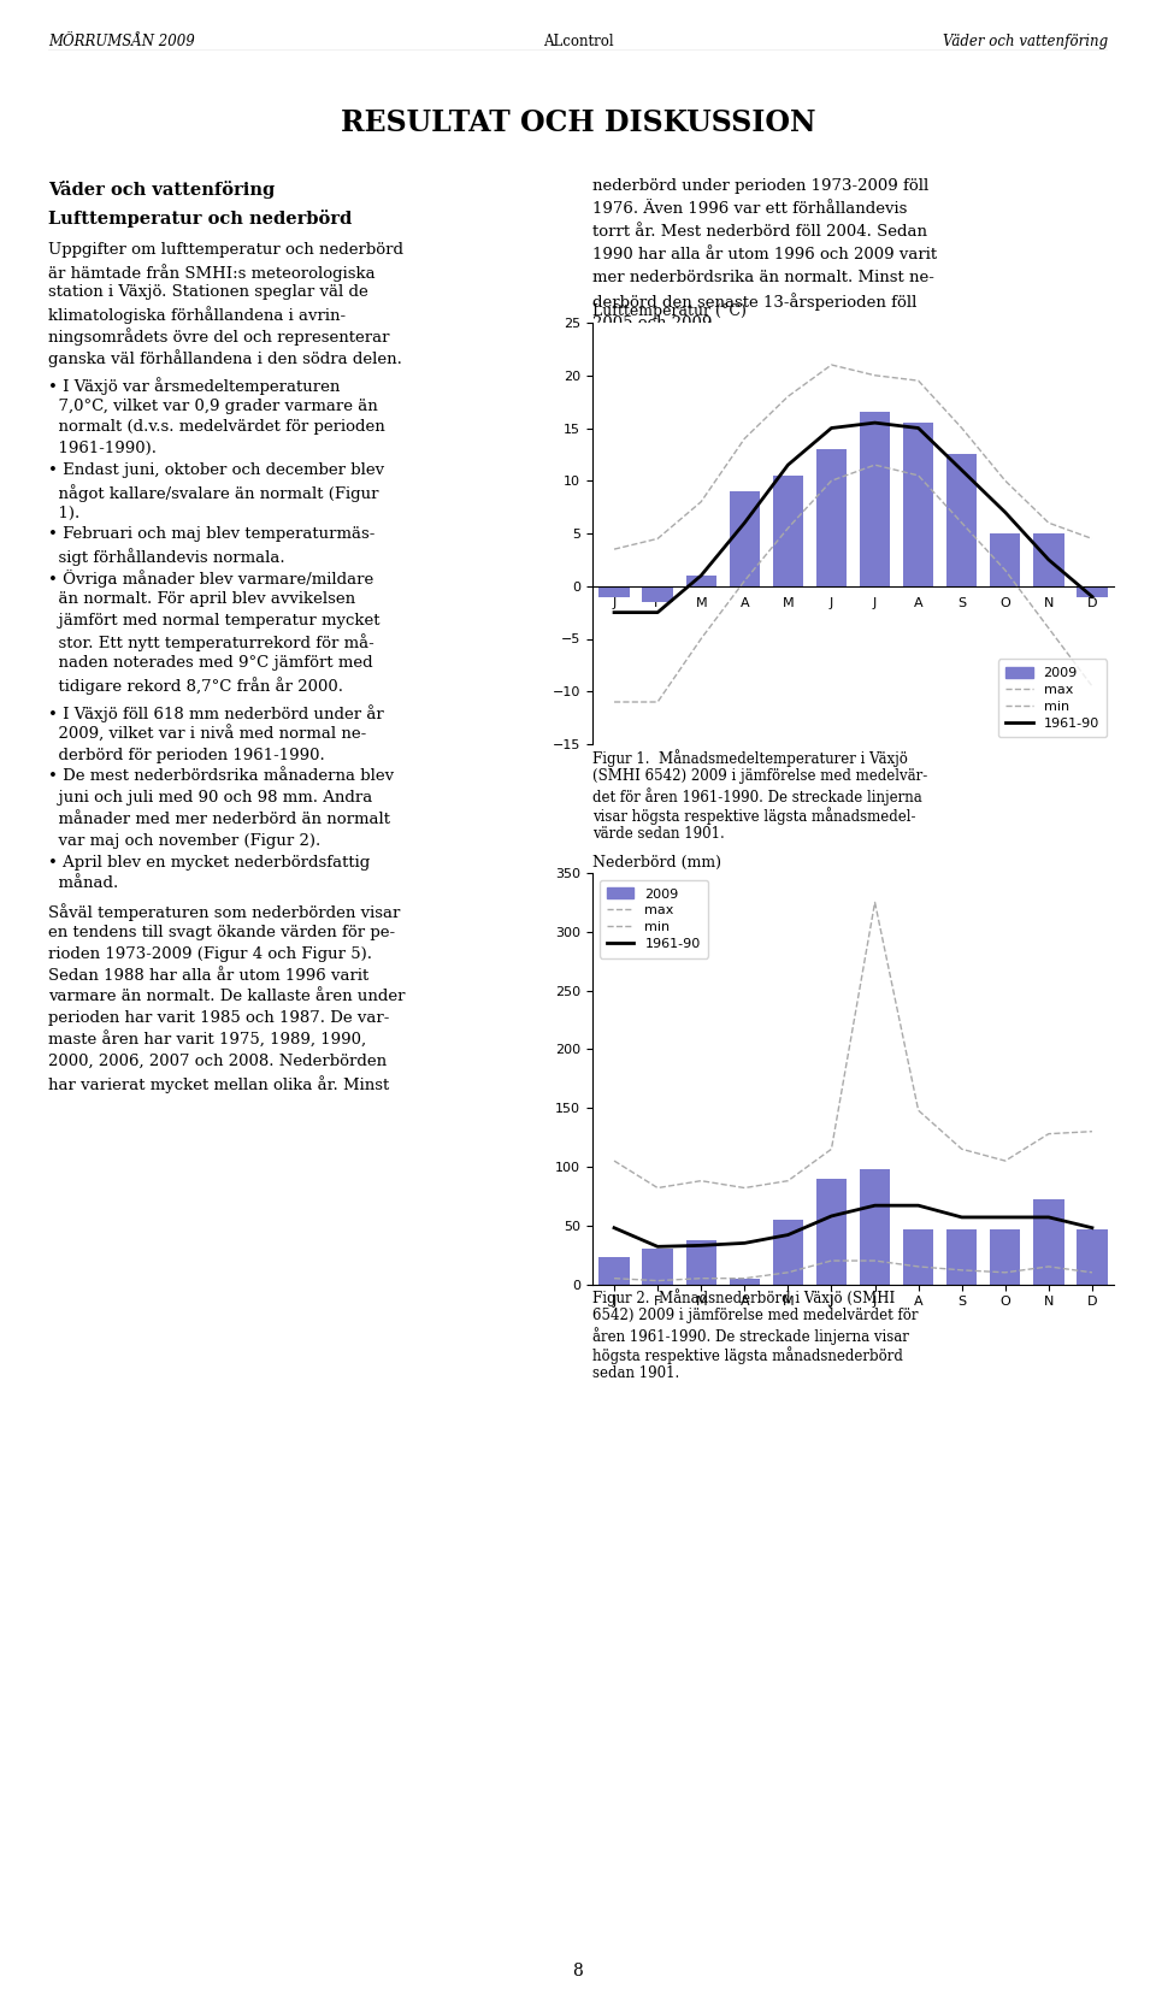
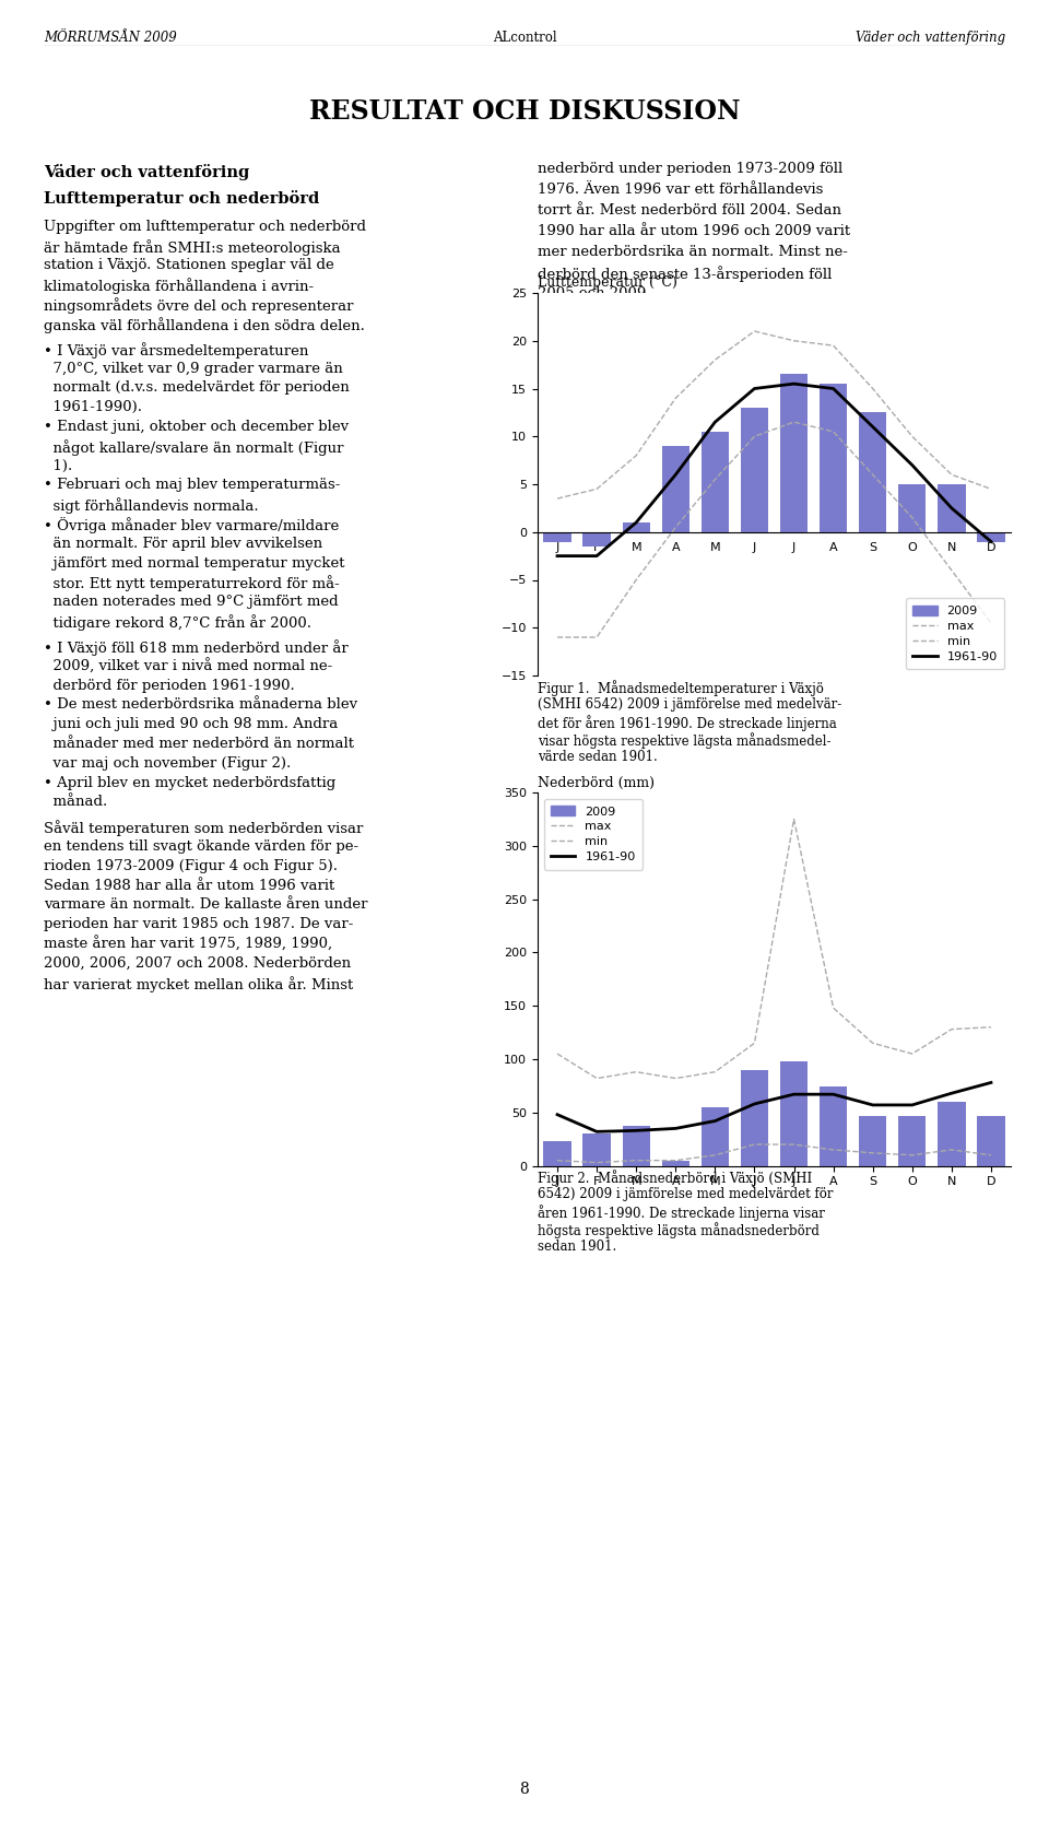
Nederbörd (mm)/2009/A: 47 -> 74
Nederbörd (mm)/2009/N: 72 -> 60
Nederbörd (mm)/1961-90/N: 57 -> 68
Nederbörd (mm)/1961-90/D: 48 -> 78
